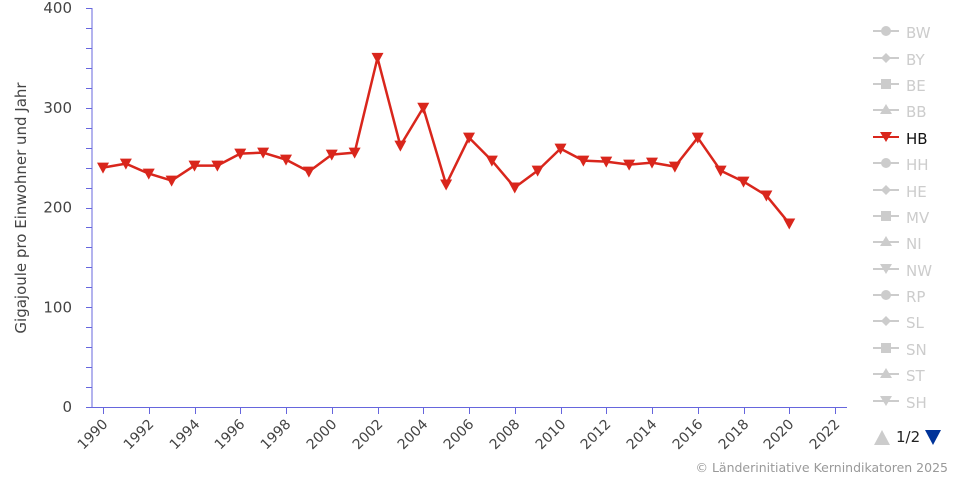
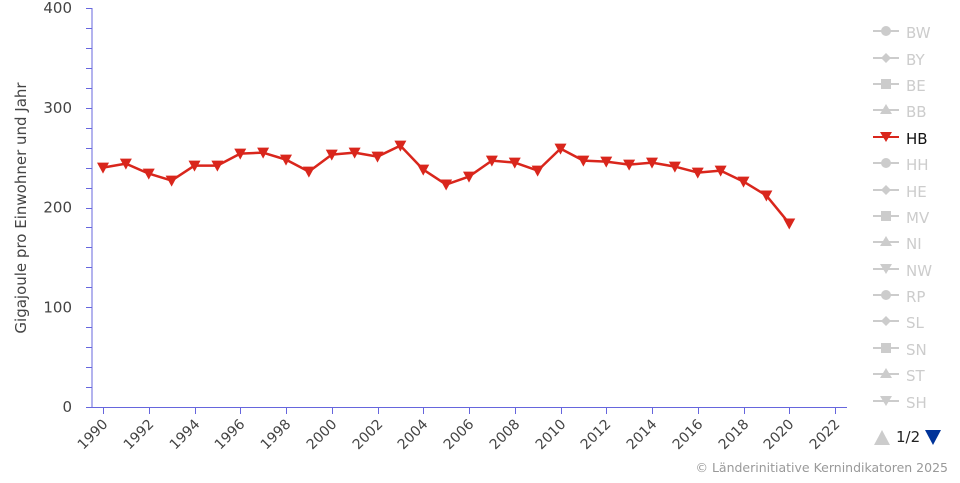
2002: 350 -> 250
2004: 300 -> 240
2006: 270 -> 230
2008: 220 -> 240
2016: 270 -> 240
